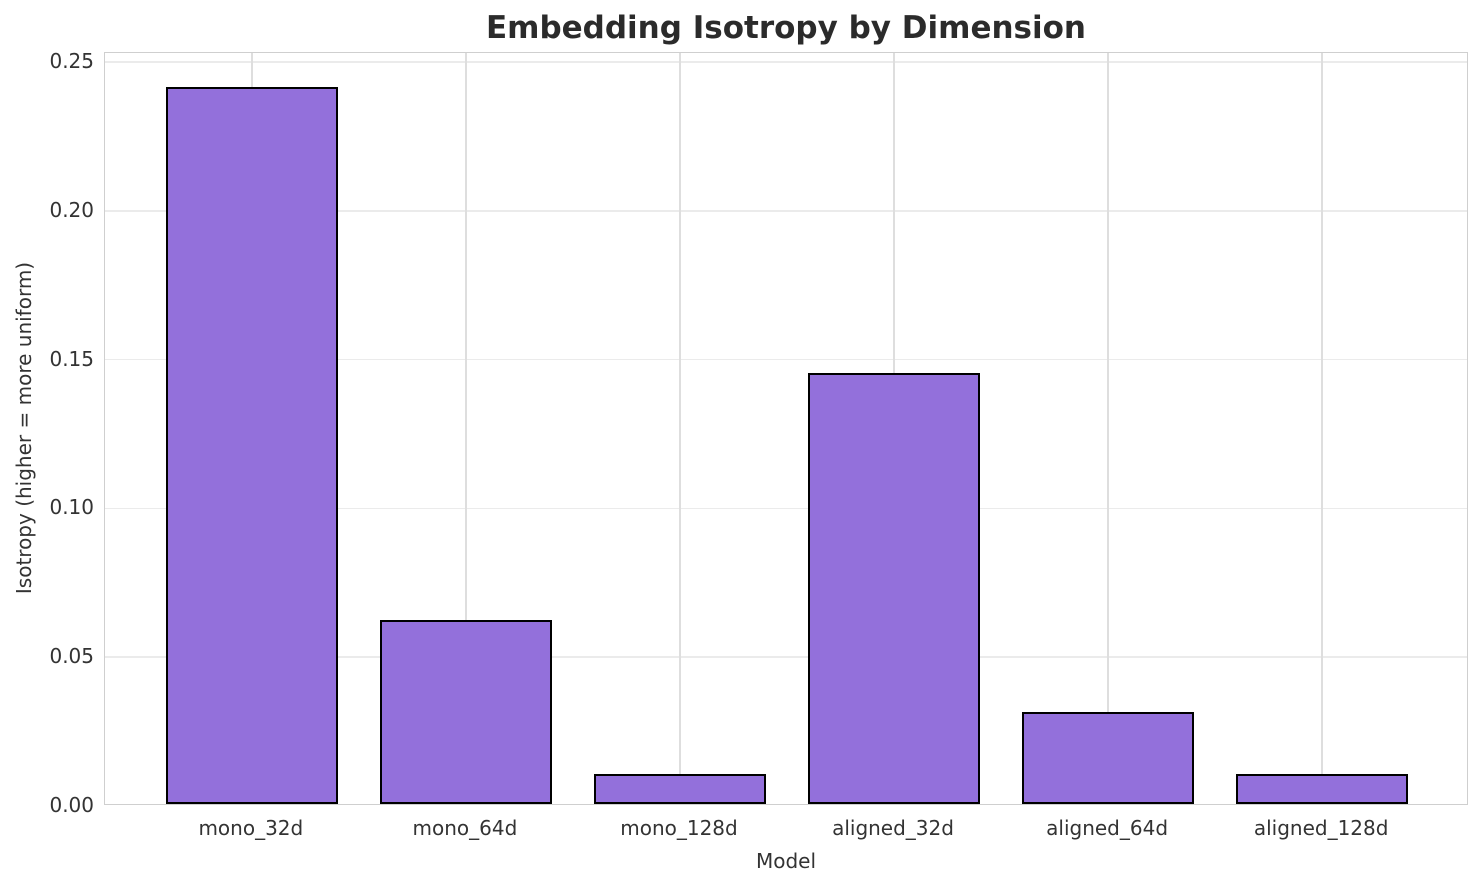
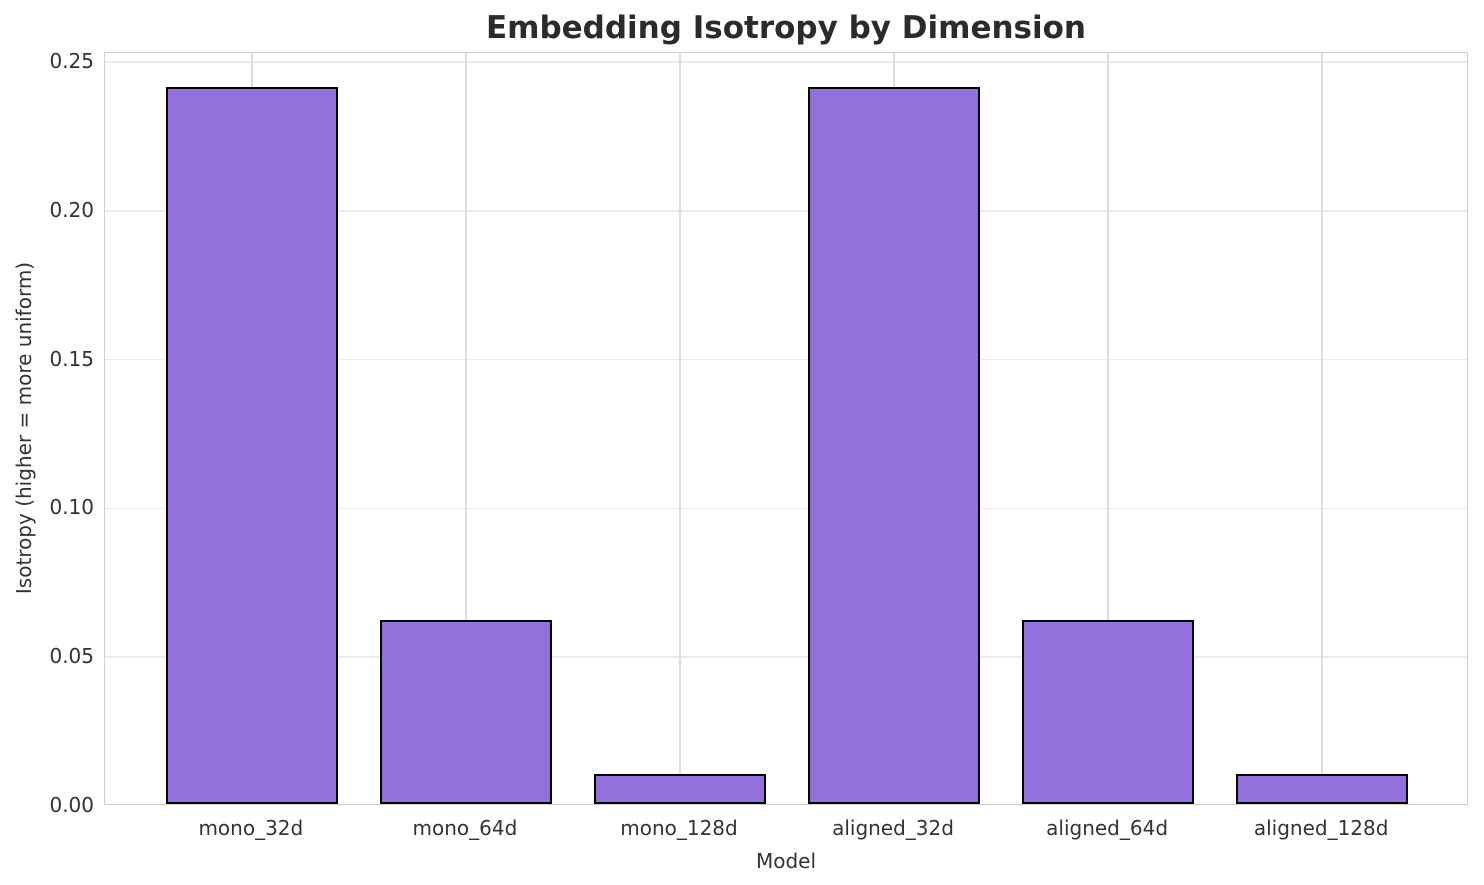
aligned_32d: 0.145 -> 0.241
aligned_64d: 0.031 -> 0.062
